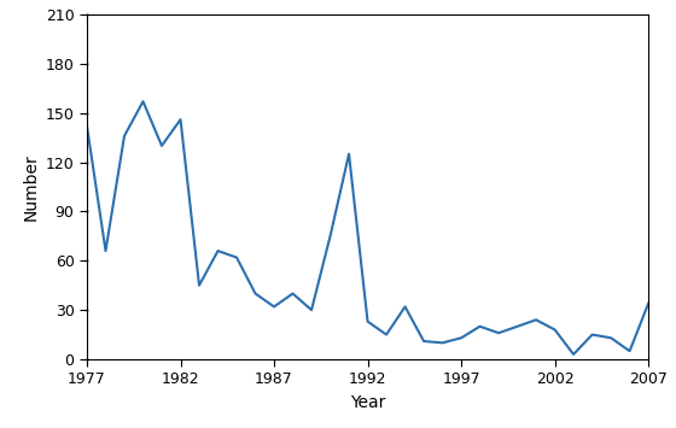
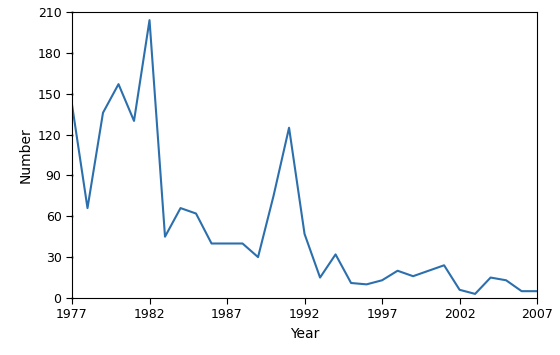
1982: 146 -> 204
1987: 32 -> 40
1992: 23 -> 47
2002: 18 -> 6
2007: 34 -> 5
